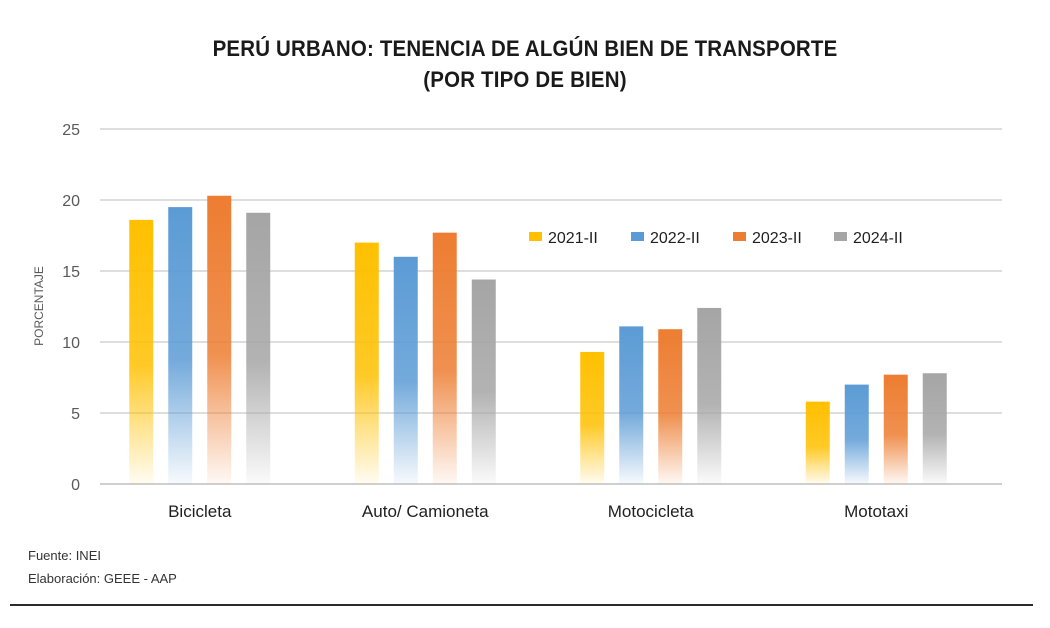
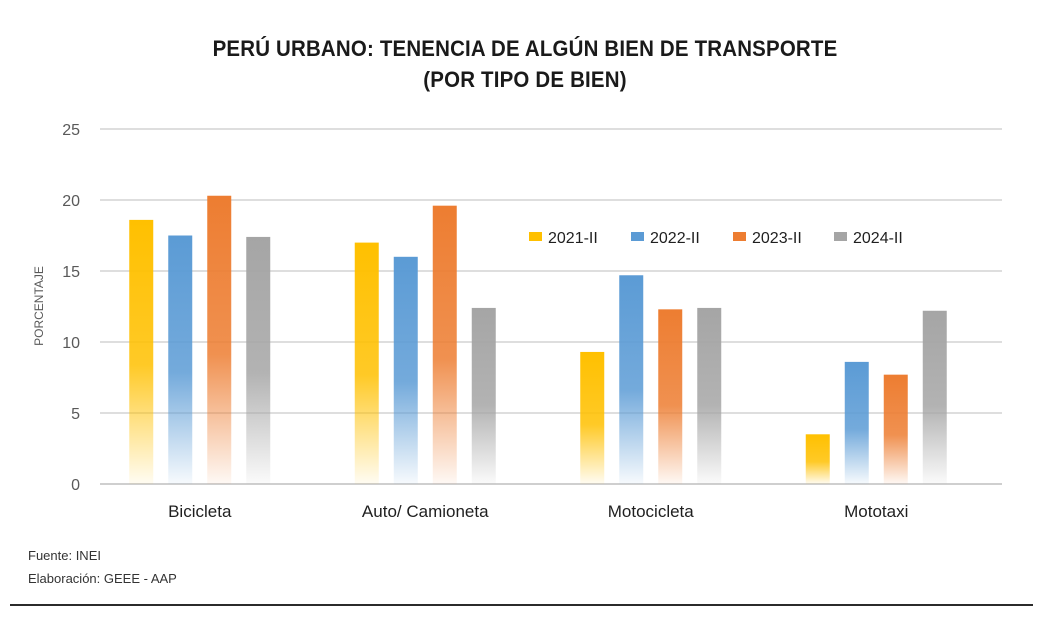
2022-II/Bicicleta: 19.5 -> 17.5
2024-II/Bicicleta: 19.1 -> 17.4
2023-II/Auto/ Camioneta: 17.7 -> 19.6
2024-II/Auto/ Camioneta: 14.4 -> 12.4
2022-II/Motocicleta: 11.1 -> 14.7
2023-II/Motocicleta: 10.9 -> 12.3
2021-II/Mototaxi: 5.8 -> 3.5
2022-II/Mototaxi: 7.0 -> 8.6
2024-II/Mototaxi: 7.8 -> 12.2
